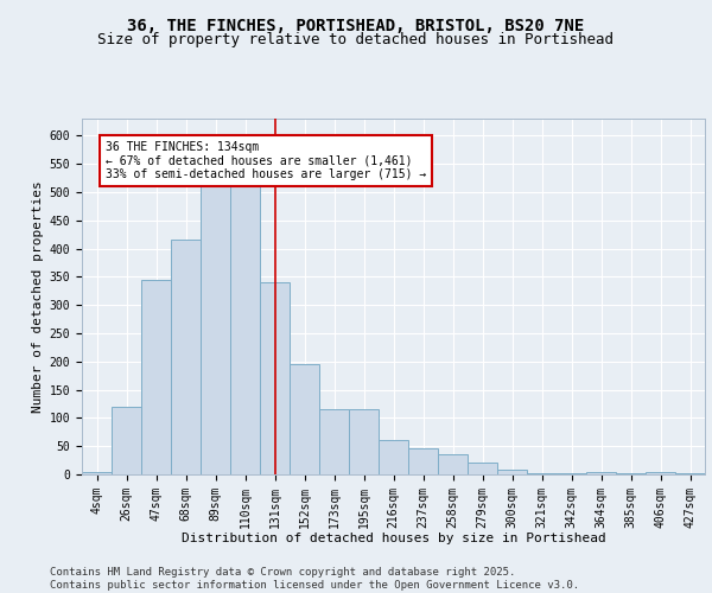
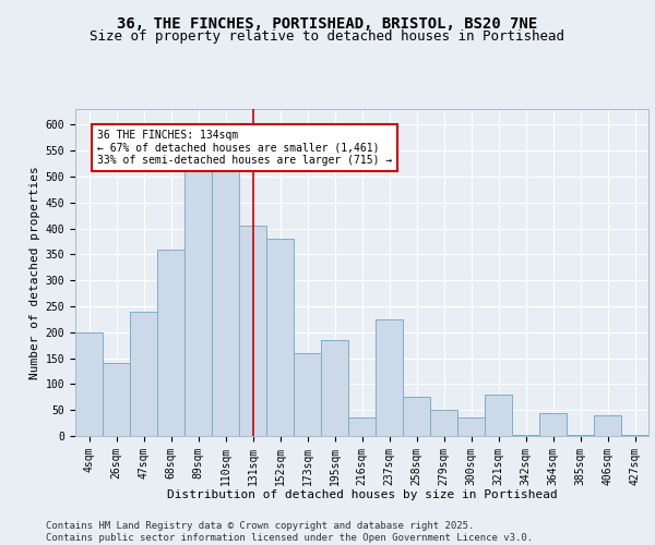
4sqm: 5 -> 200
26sqm: 120 -> 140
47sqm: 345 -> 240
68sqm: 415 -> 360
131sqm: 340 -> 405
152sqm: 195 -> 380
173sqm: 115 -> 160
195sqm: 115 -> 185
216sqm: 60 -> 35
237sqm: 47 -> 225
258sqm: 35 -> 75
279sqm: 20 -> 50
300sqm: 8 -> 35
321sqm: 3 -> 80
364sqm: 5 -> 45
406sqm: 5 -> 40
